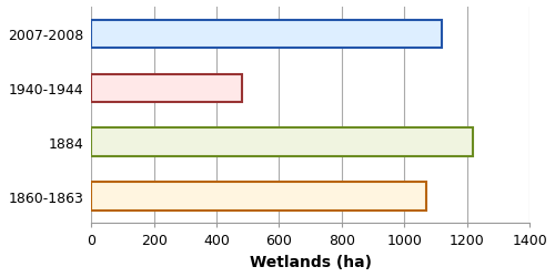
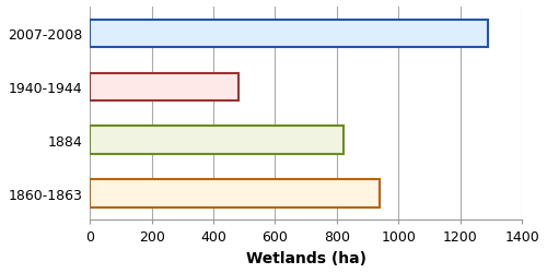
2007-2008: 1120 -> 1290
1884: 1220 -> 820
1860-1863: 1070 -> 940
